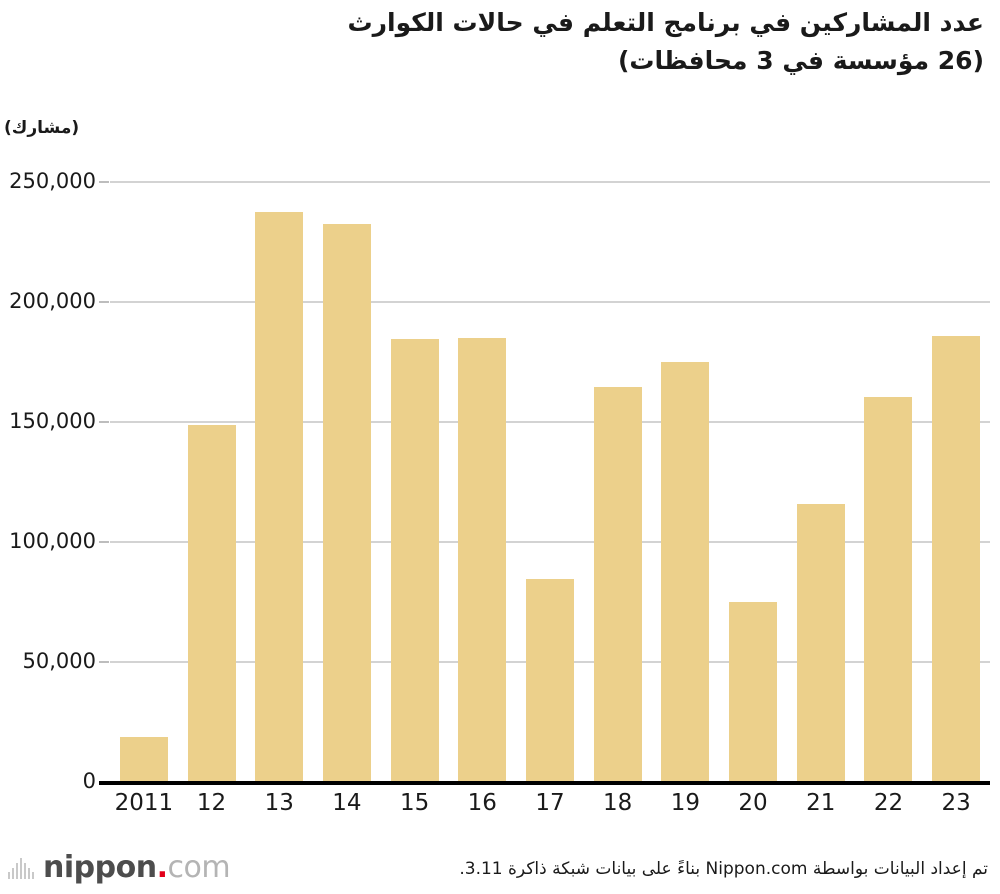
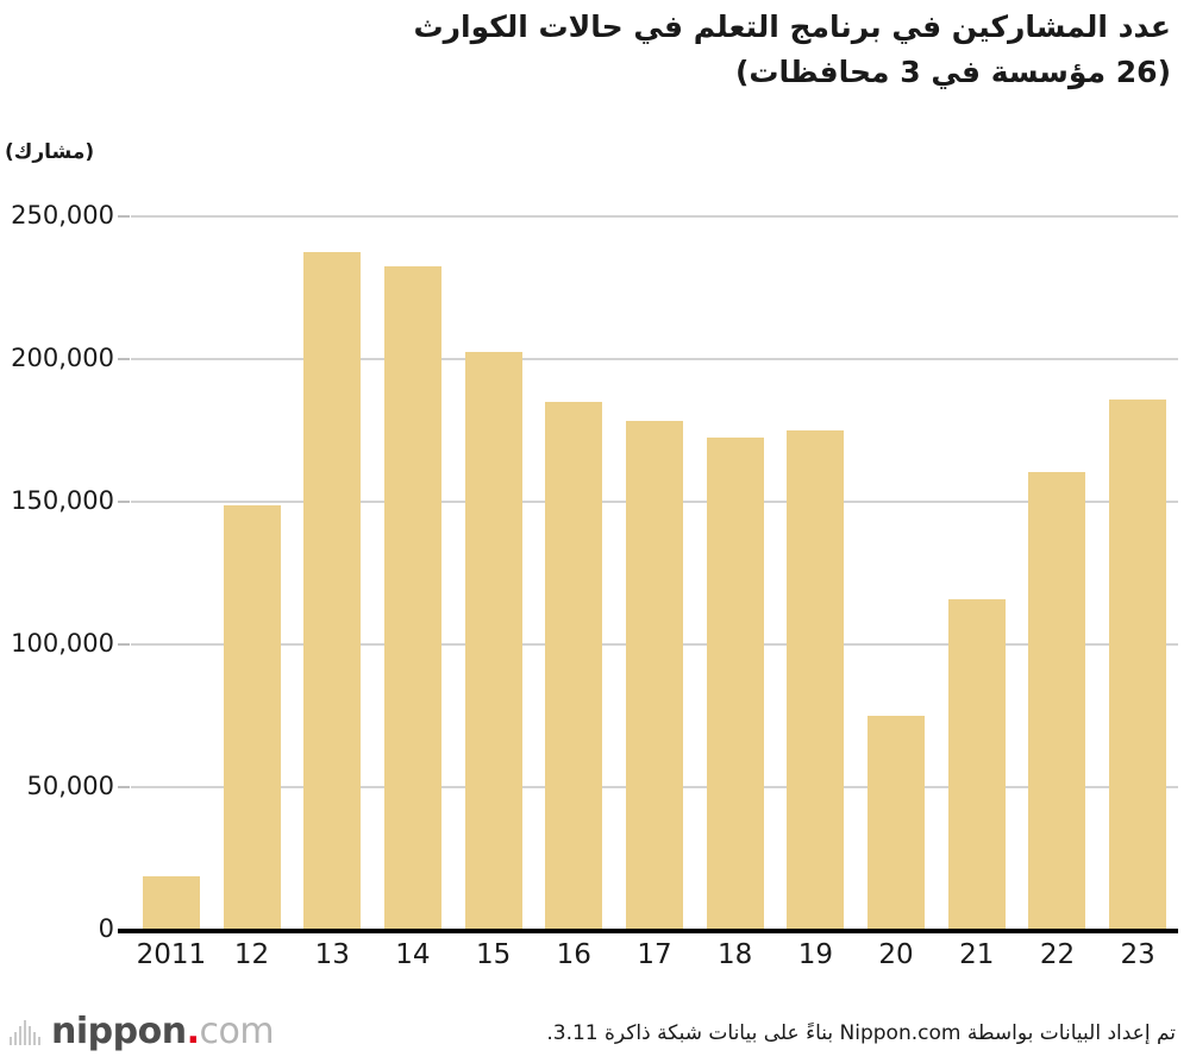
15: 184000 -> 202000
17: 84000 -> 178000
18: 164000 -> 172000
